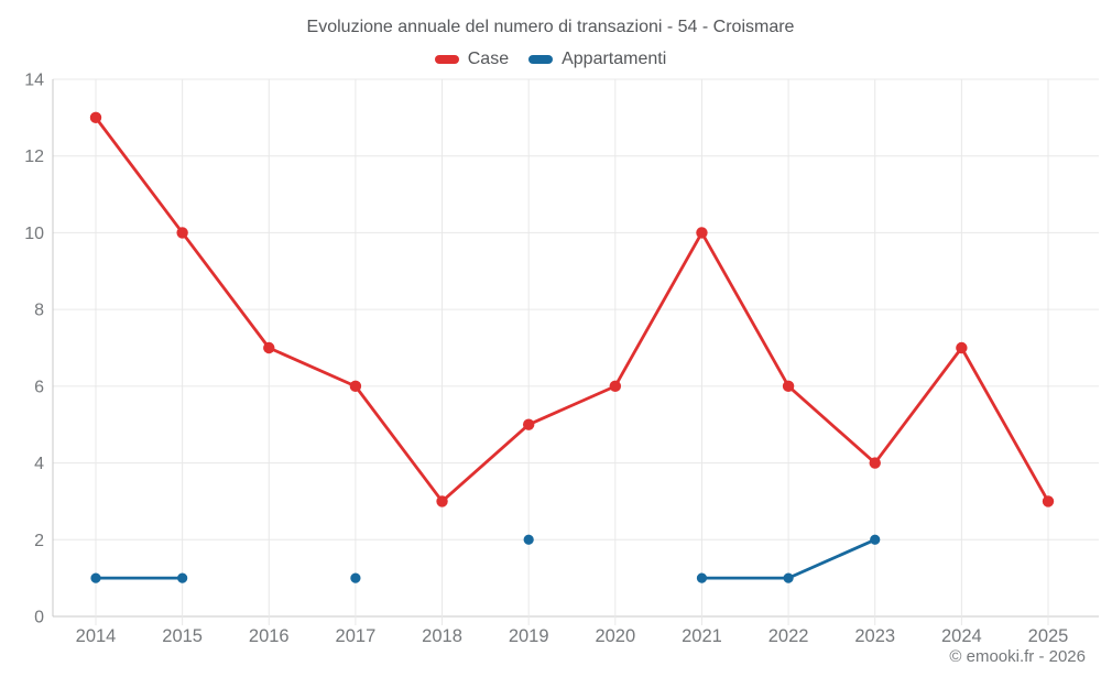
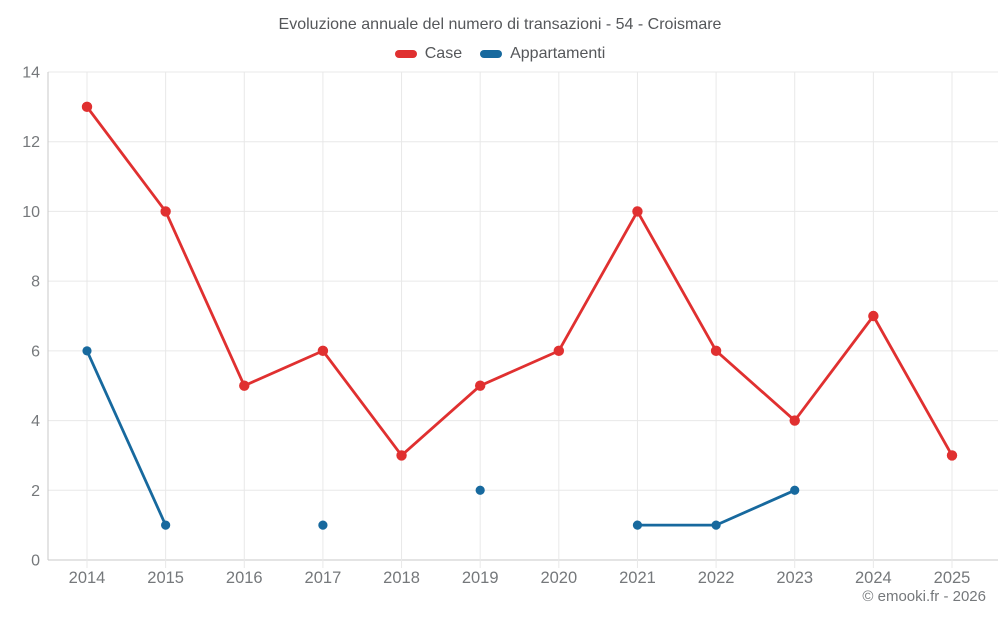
Appartamenti/2014: 1 -> 6
Case/2016: 7 -> 5
